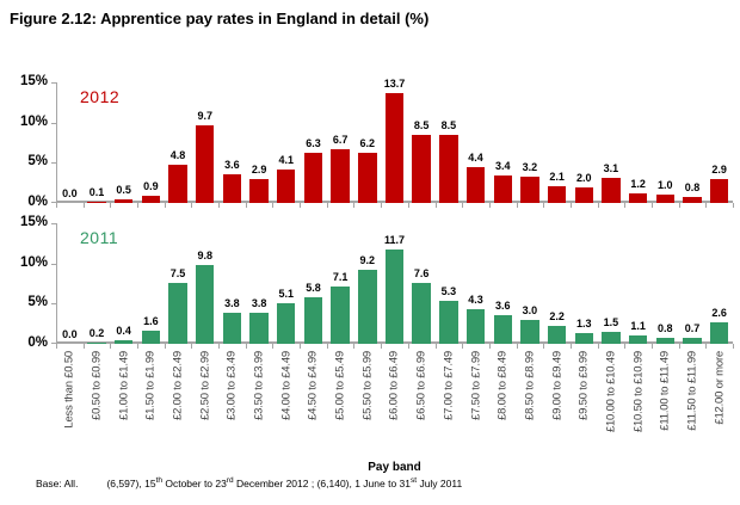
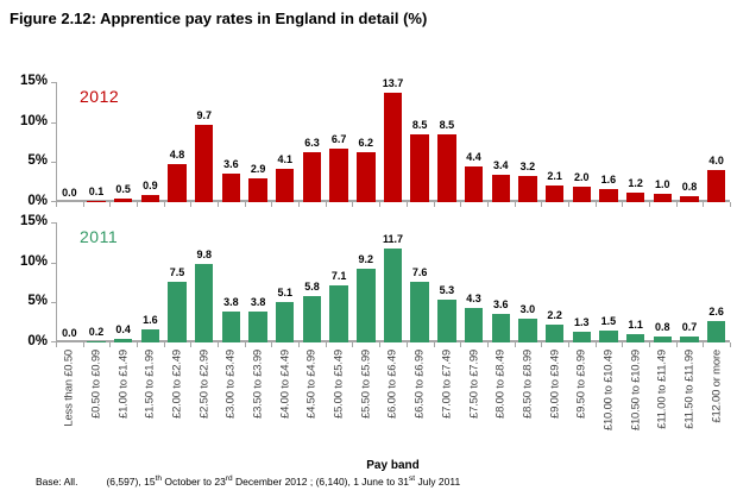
2012/£10.00 to £10.49: 3.1 -> 1.6
2012/£12.00 or more: 2.9 -> 4.0
